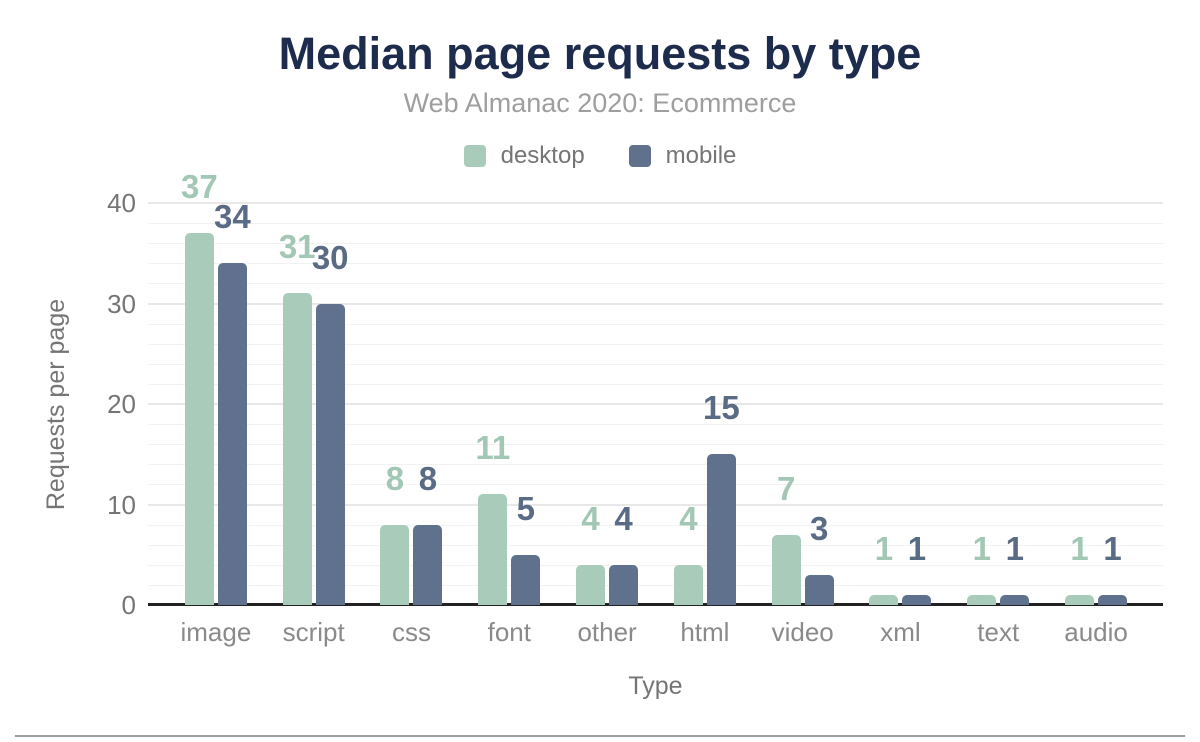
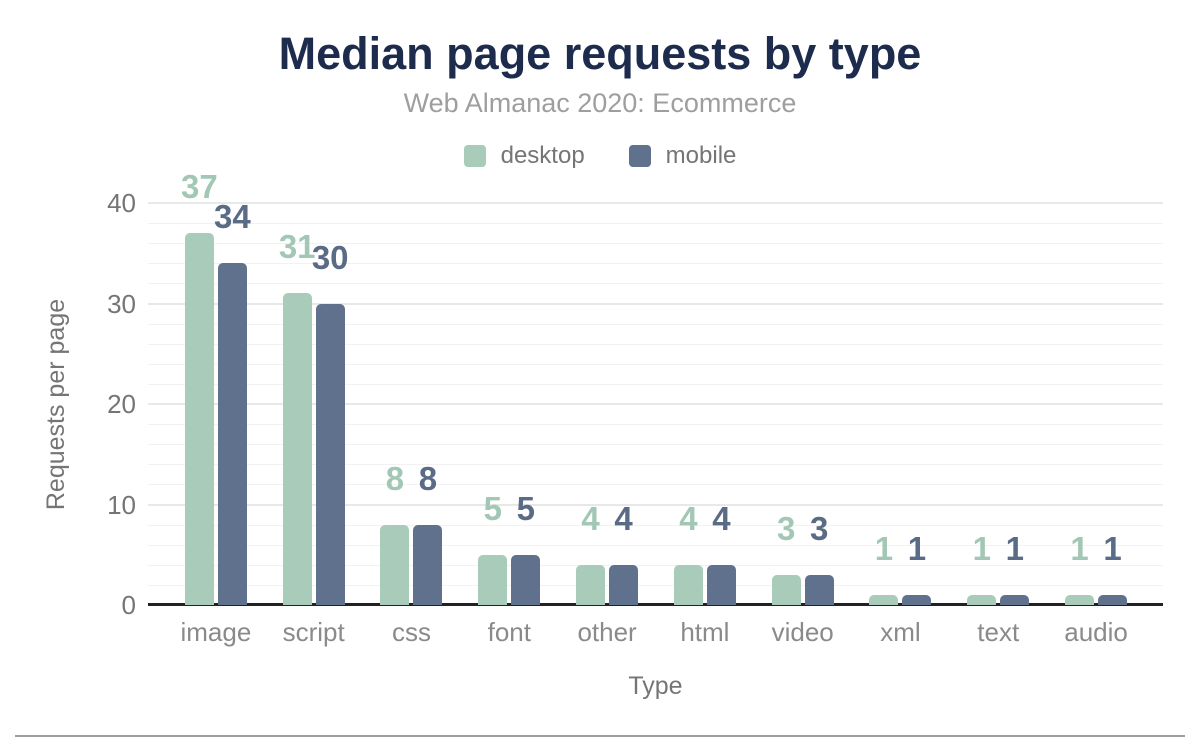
desktop/font: 11 -> 5
mobile/html: 15 -> 4
desktop/video: 7 -> 3
